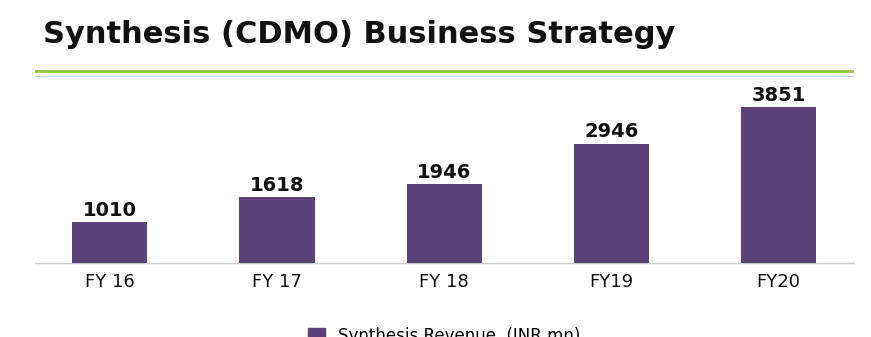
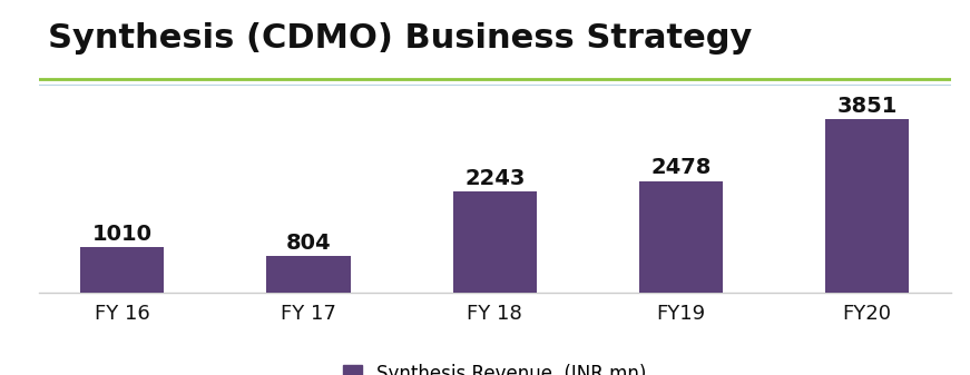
FY 17: 1618 -> 804
FY 18: 1946 -> 2243
FY19: 2946 -> 2478
